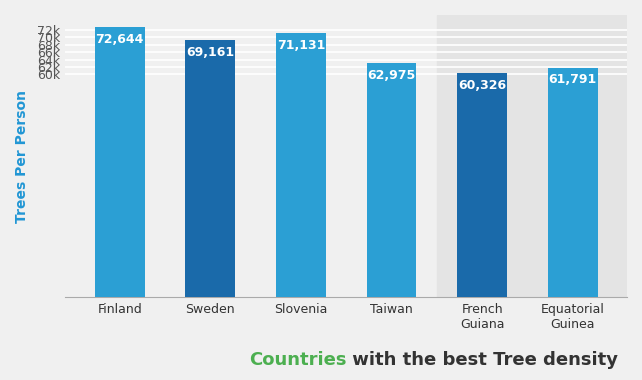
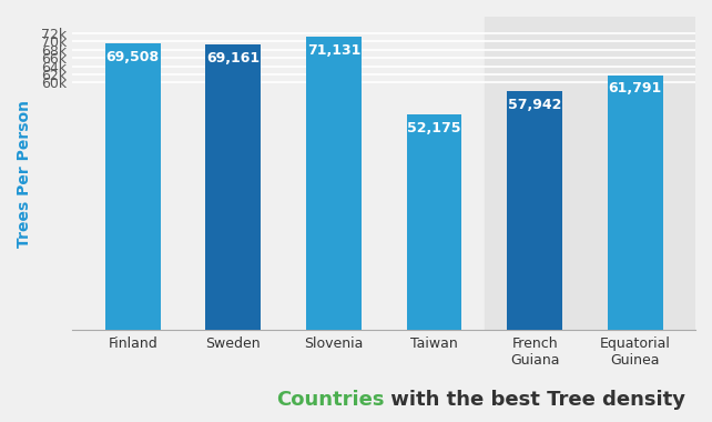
Finland: 72,644 -> 69,508
Taiwan: 62,975 -> 52,175
French Guiana: 60,326 -> 57,942
